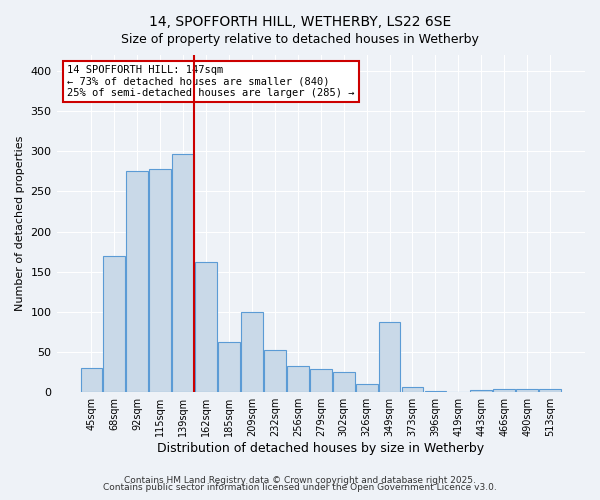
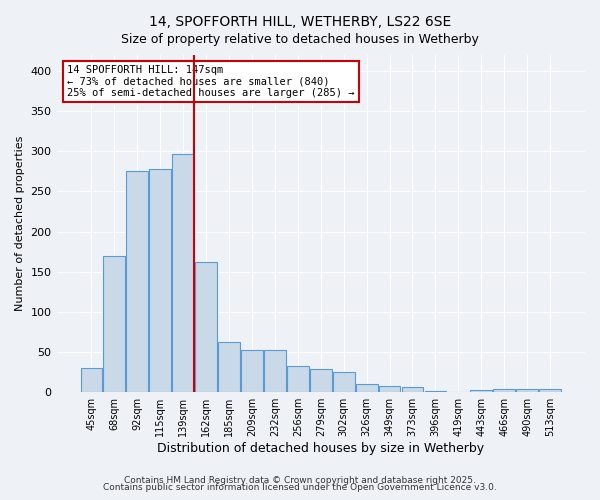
209sqm: 100 -> 52
349sqm: 88 -> 8
